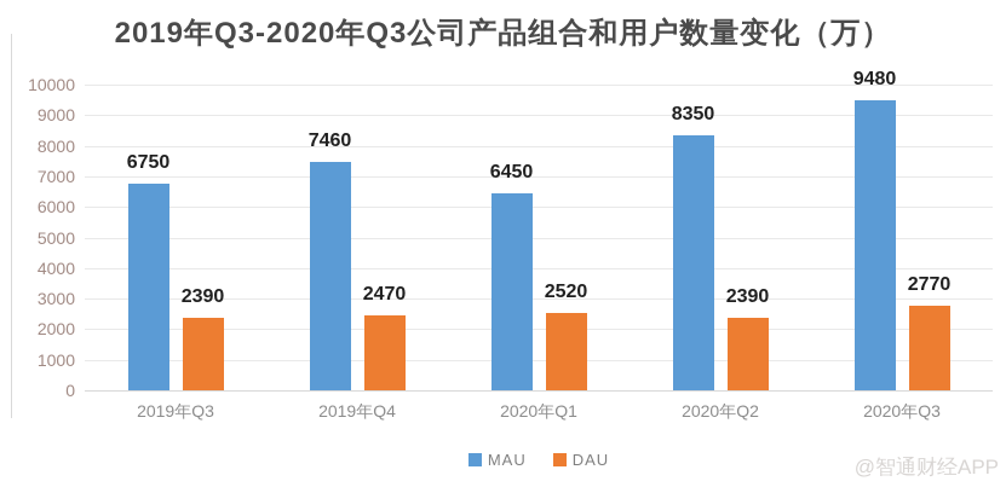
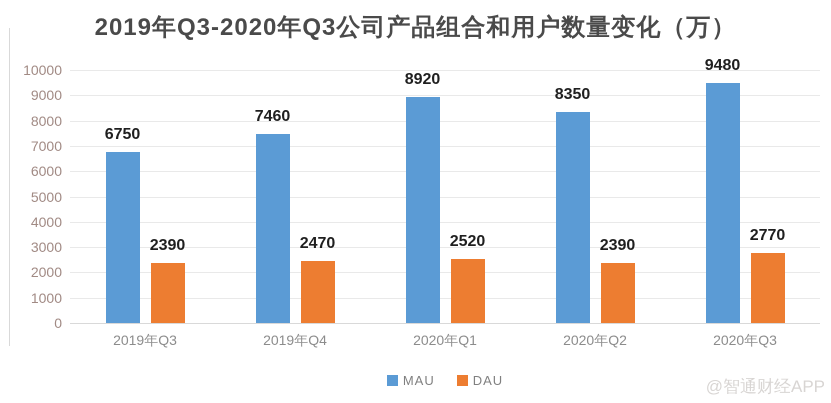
MAU/2020年Q1: 6450 -> 8920
